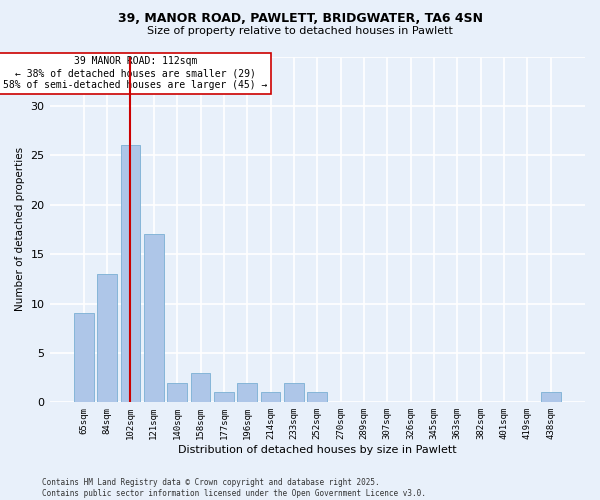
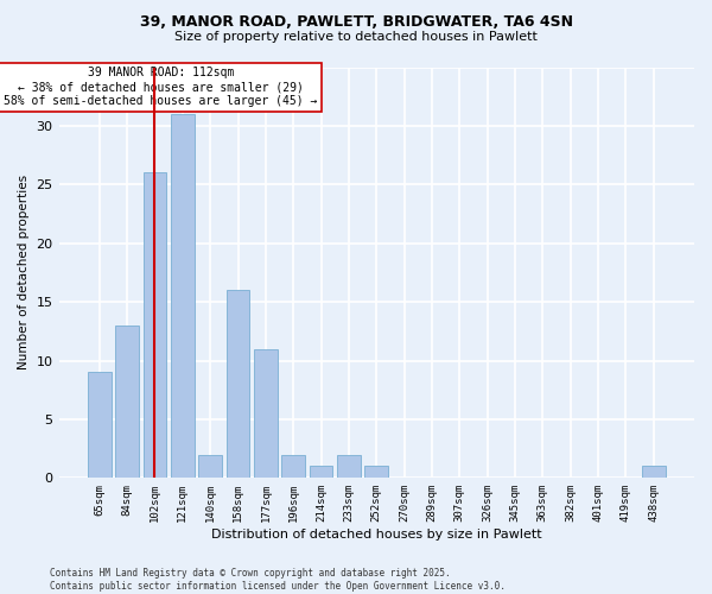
121sqm: 17 -> 31
158sqm: 3 -> 16
177sqm: 1 -> 11
